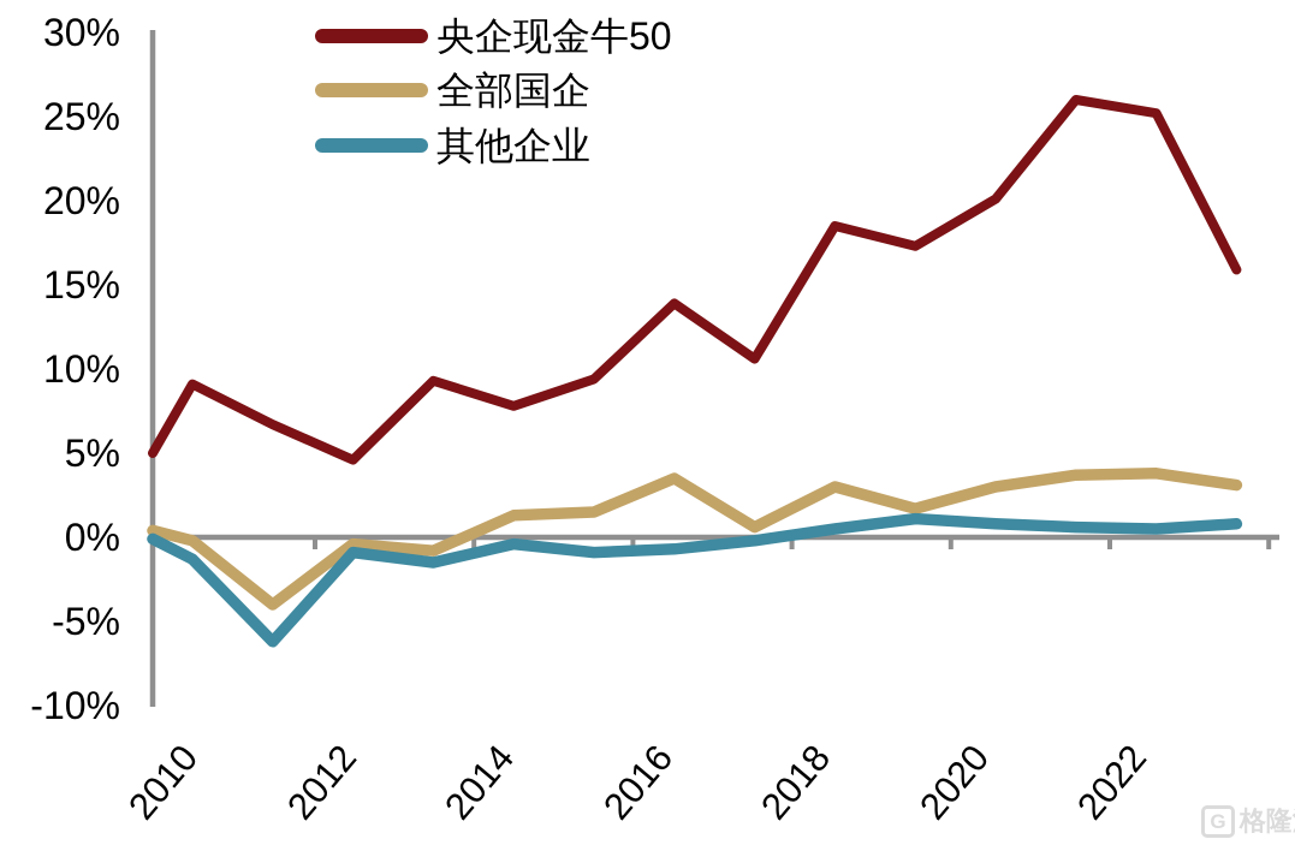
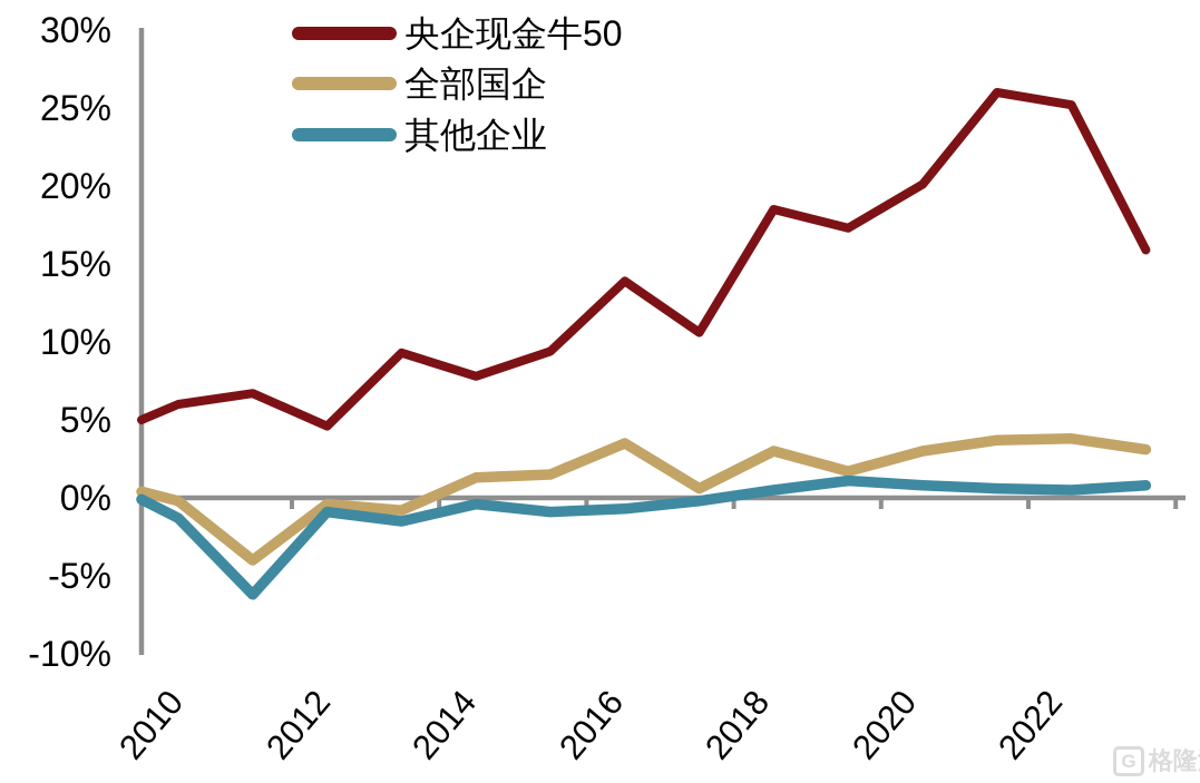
央企现金牛50/2010: 9.1% -> 6.0%
